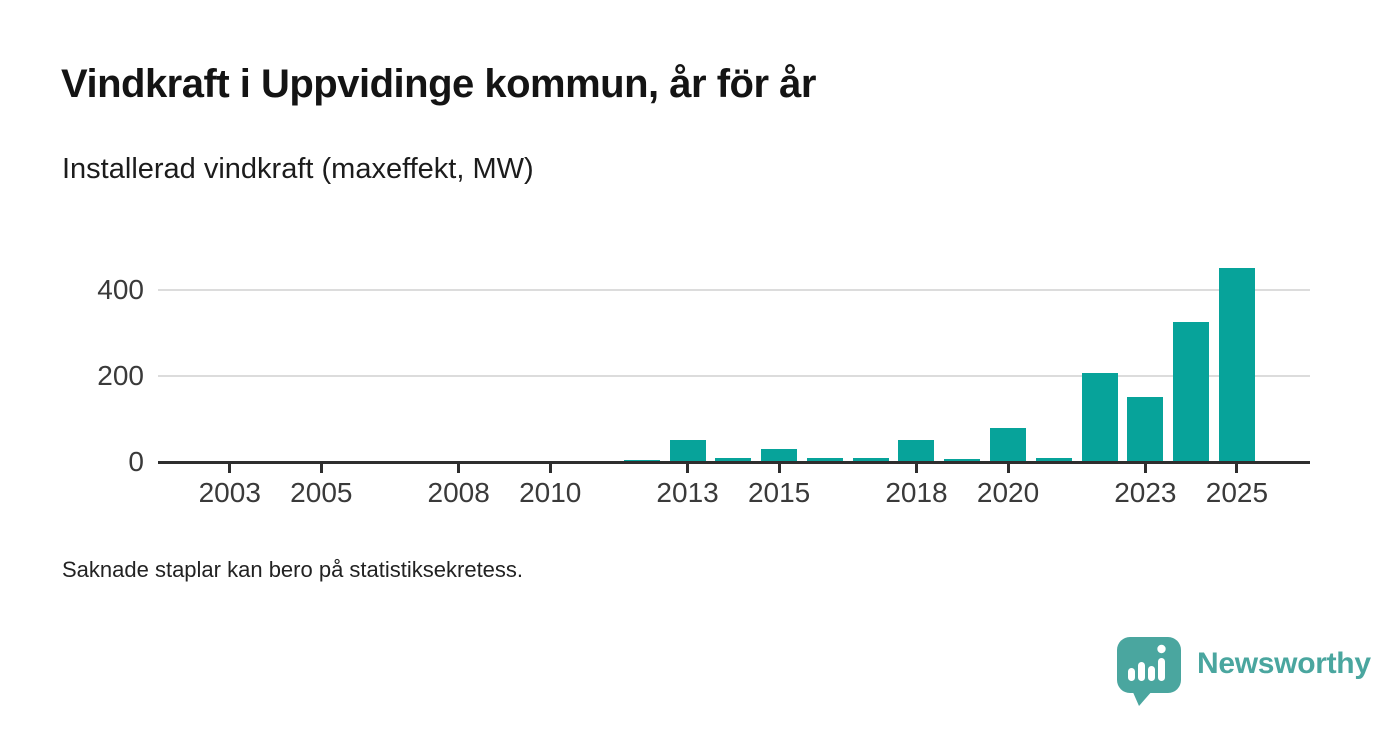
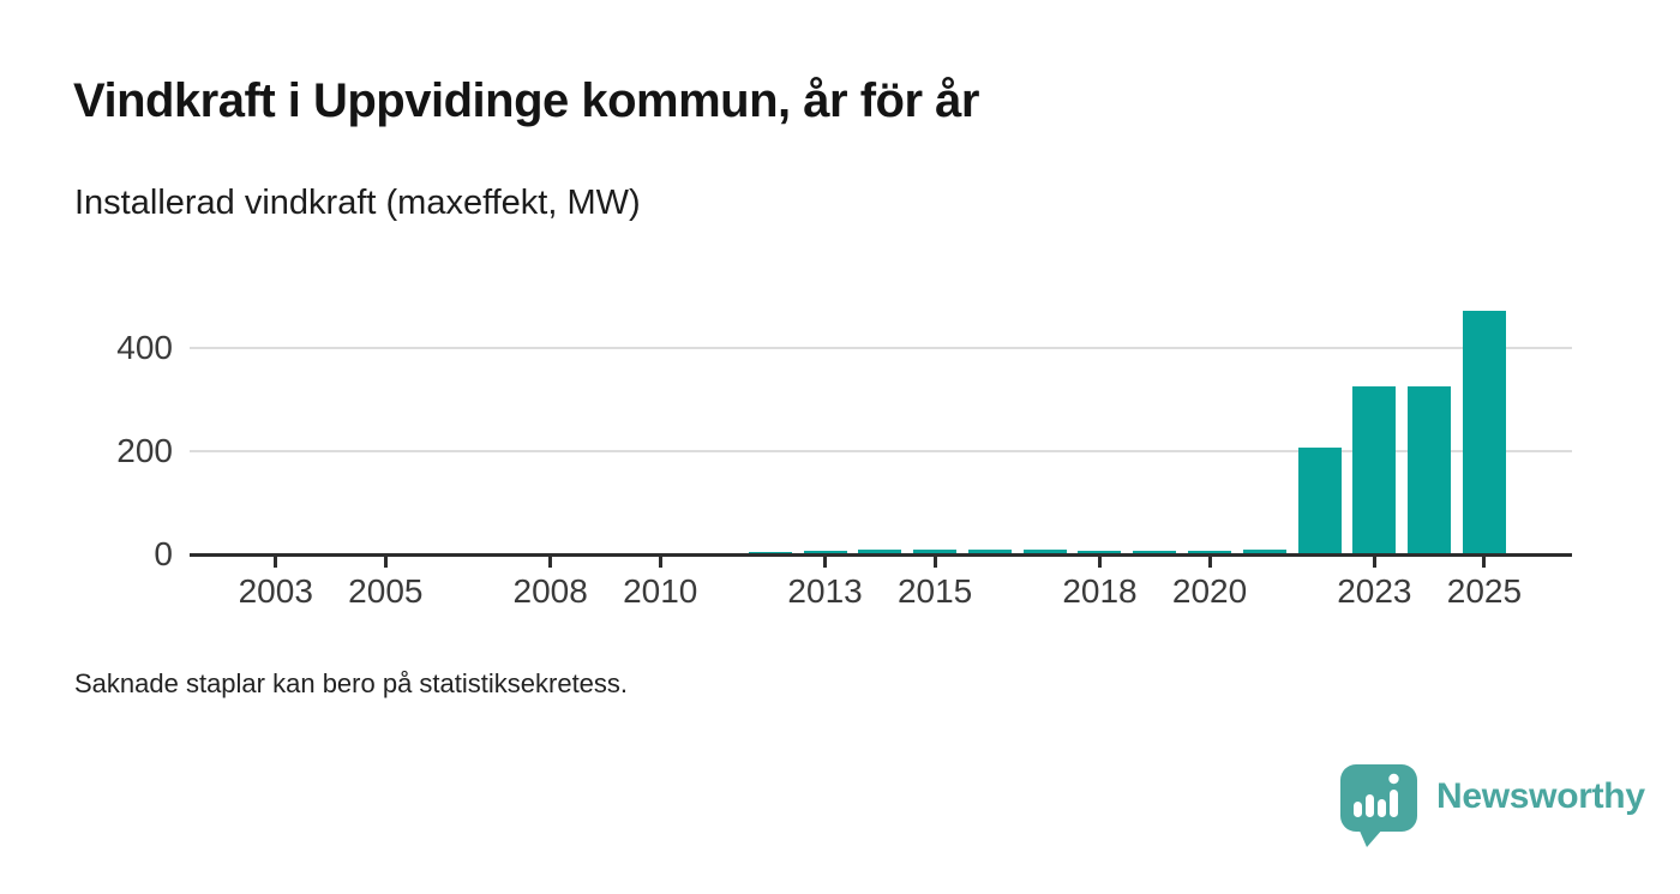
2013: 50 -> 10
2015: 30 -> 10
2018: 50 -> 10
2020: 80 -> 10
2023: 150 -> 330
2025: 450 -> 470
